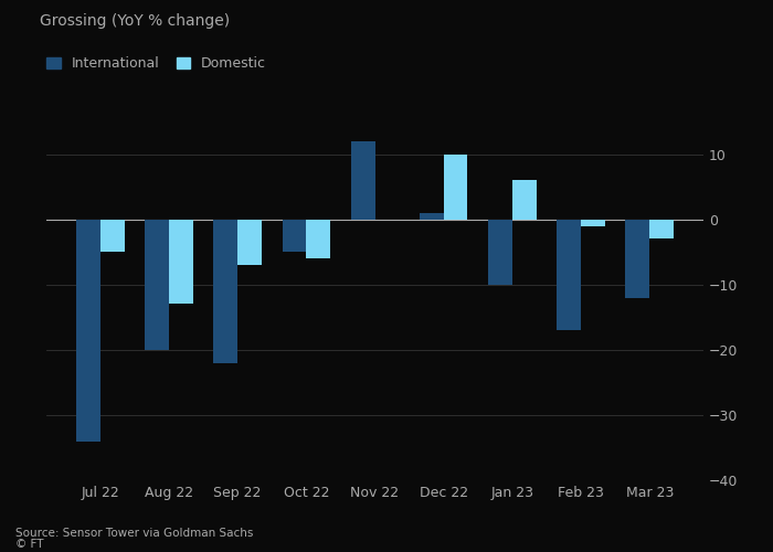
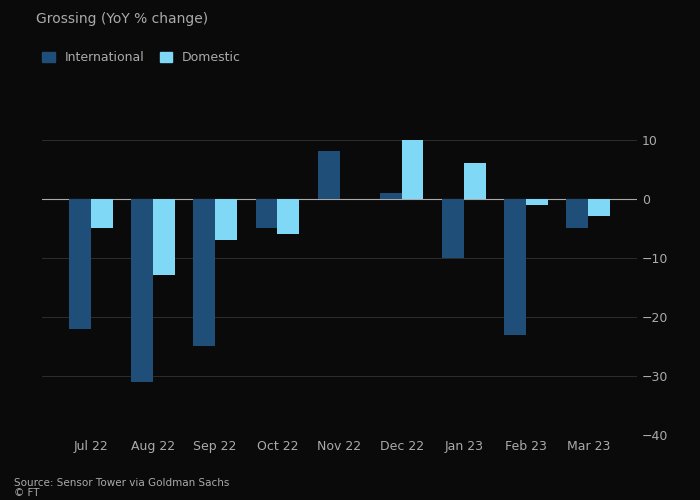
International/Jul 22: -34 -> -22
International/Aug 22: -20 -> -31
International/Sep 22: -22 -> -25
International/Nov 22: 12 -> 8
International/Feb 23: -17 -> -23
International/Mar 23: -12 -> -5
